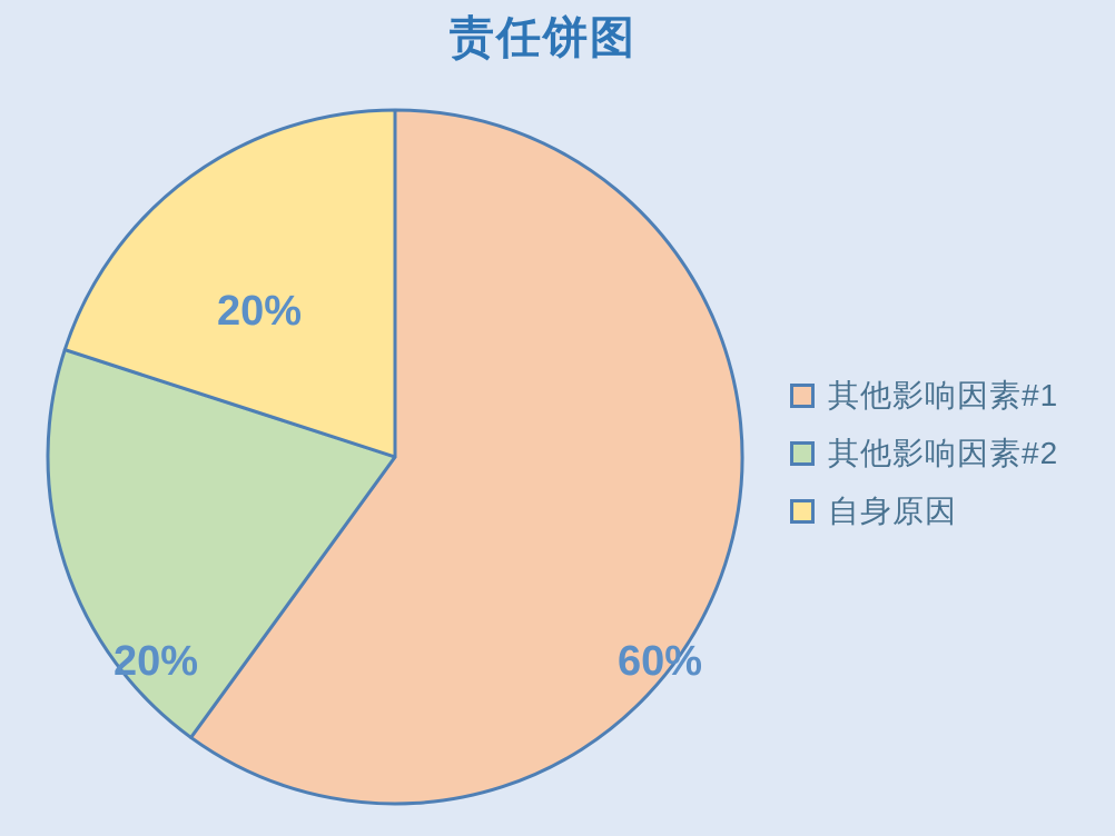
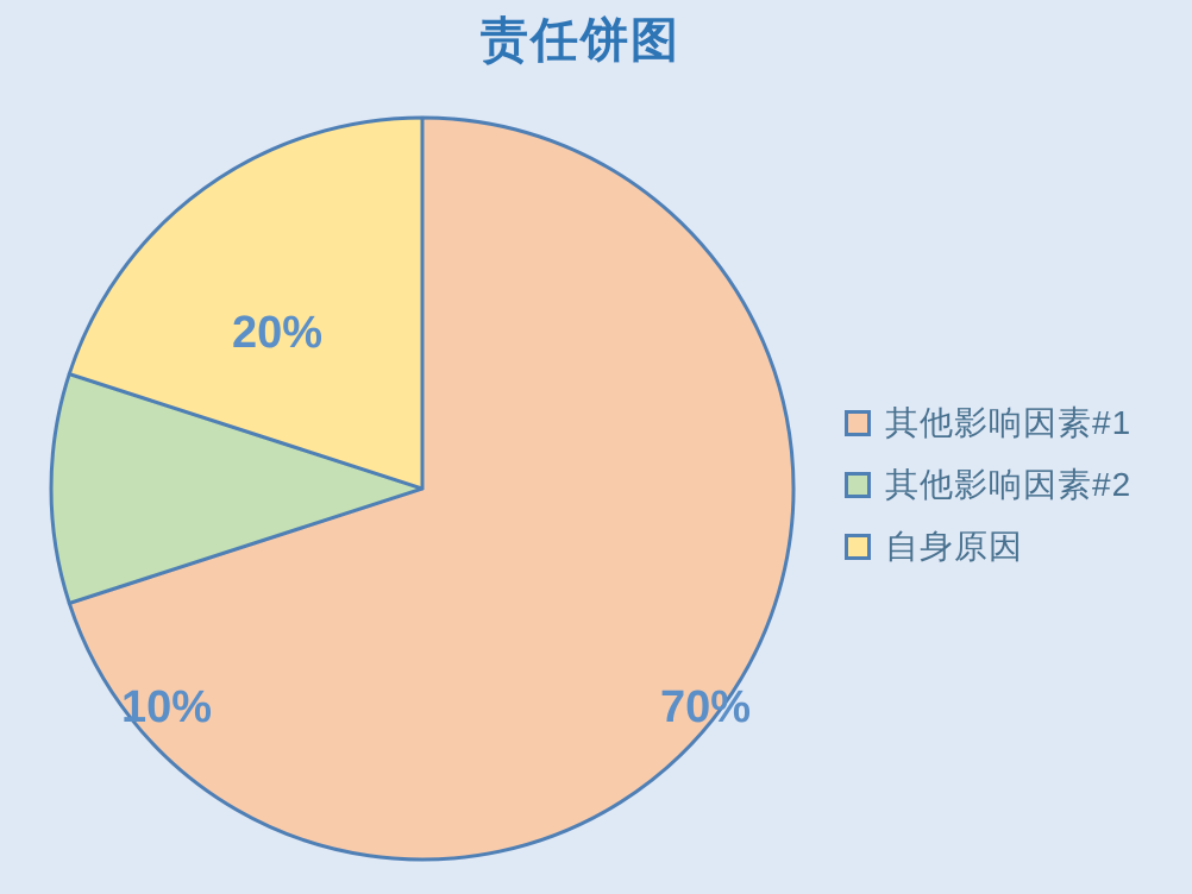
其他影响因素#1: 60% -> 70%
其他影响因素#2: 20% -> 10%
